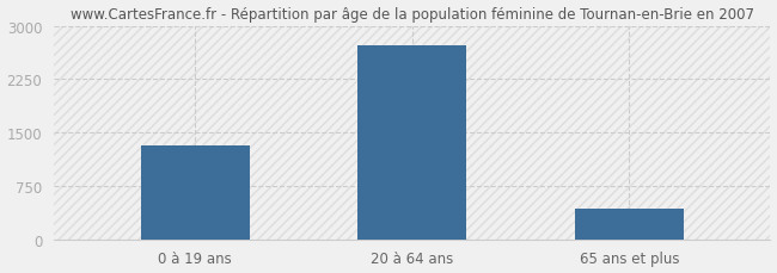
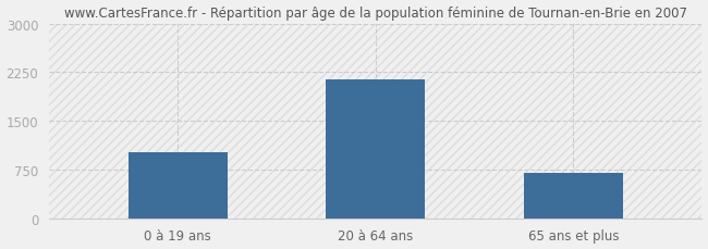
0 à 19 ans: 1320 -> 1020
20 à 64 ans: 2720 -> 2140
65 ans et plus: 430 -> 700
